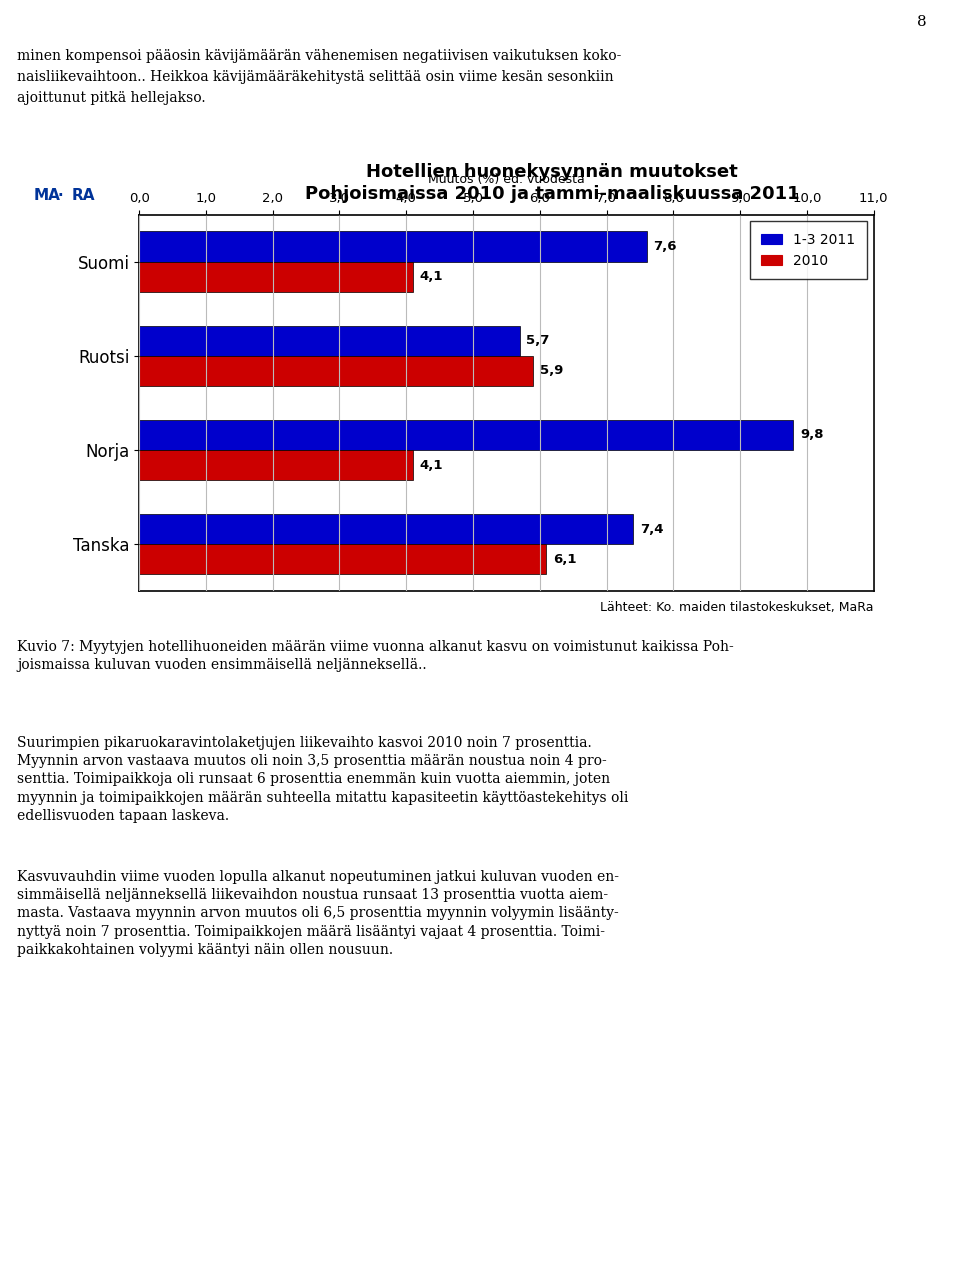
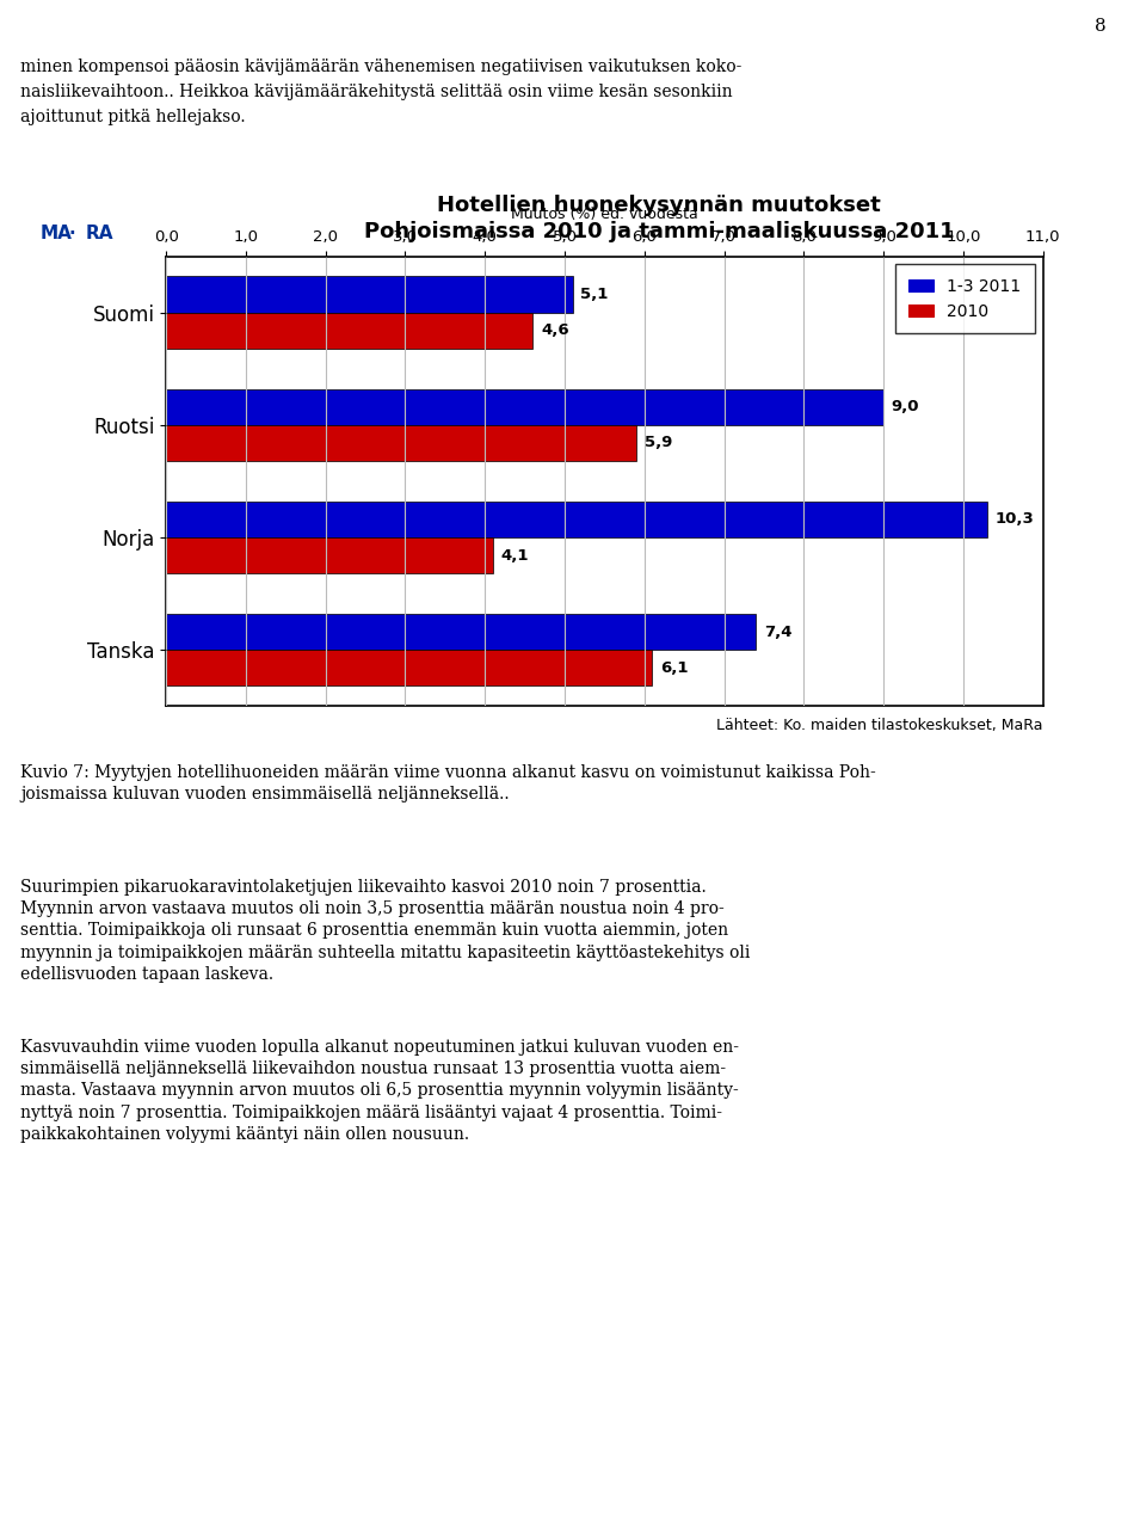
1-3 2011/Suomi: 7,6 -> 5,1
2010/Suomi: 4,1 -> 4,6
1-3 2011/Ruotsi: 5,7 -> 9,0
1-3 2011/Norja: 9,8 -> 10,3
